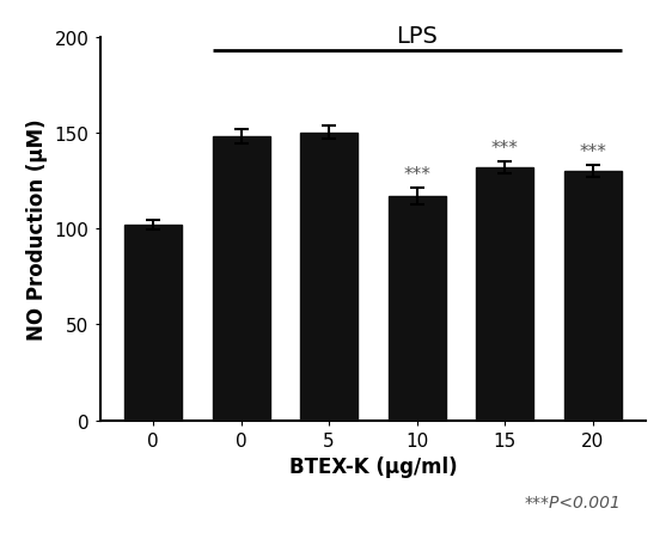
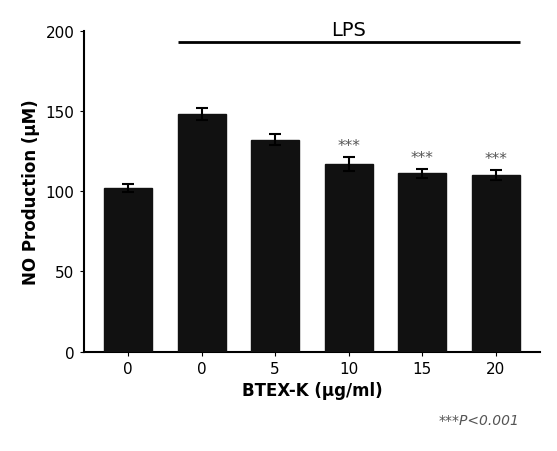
5: 150 -> 132
15: 132 -> 111
20: 130 -> 110
